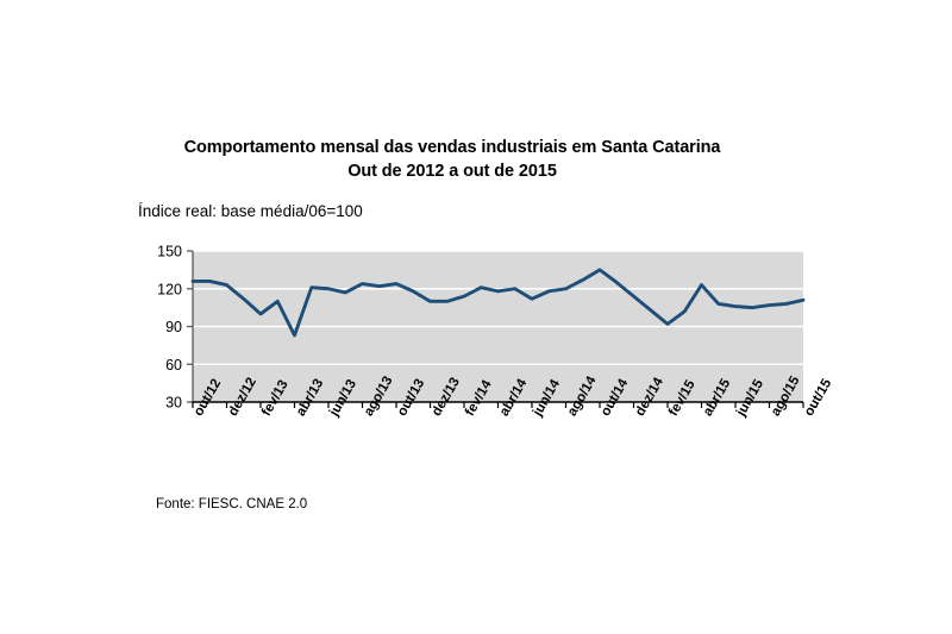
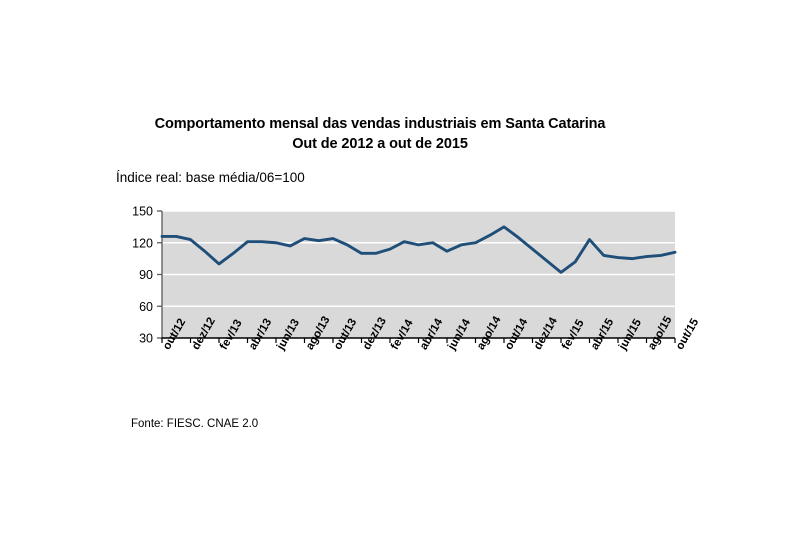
abr/13: 83 -> 121
